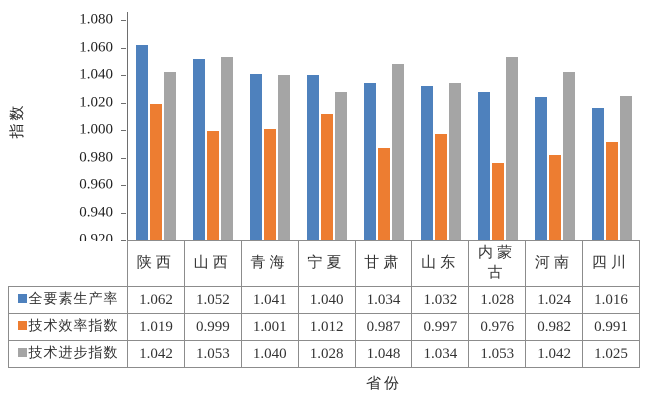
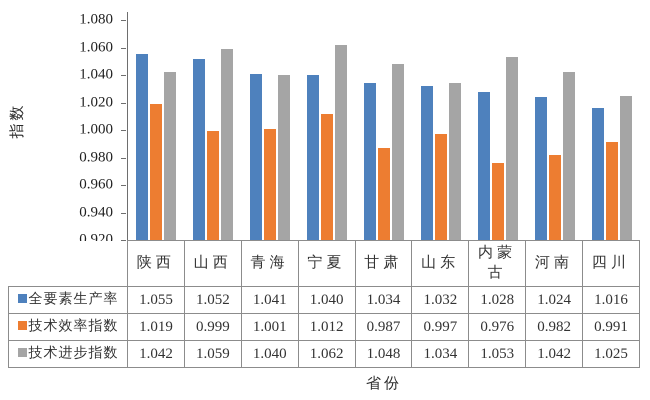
全要素生产率/陕西: 1.062 -> 1.055
技术进步指数/山西: 1.053 -> 1.059
技术进步指数/宁夏: 1.028 -> 1.062
